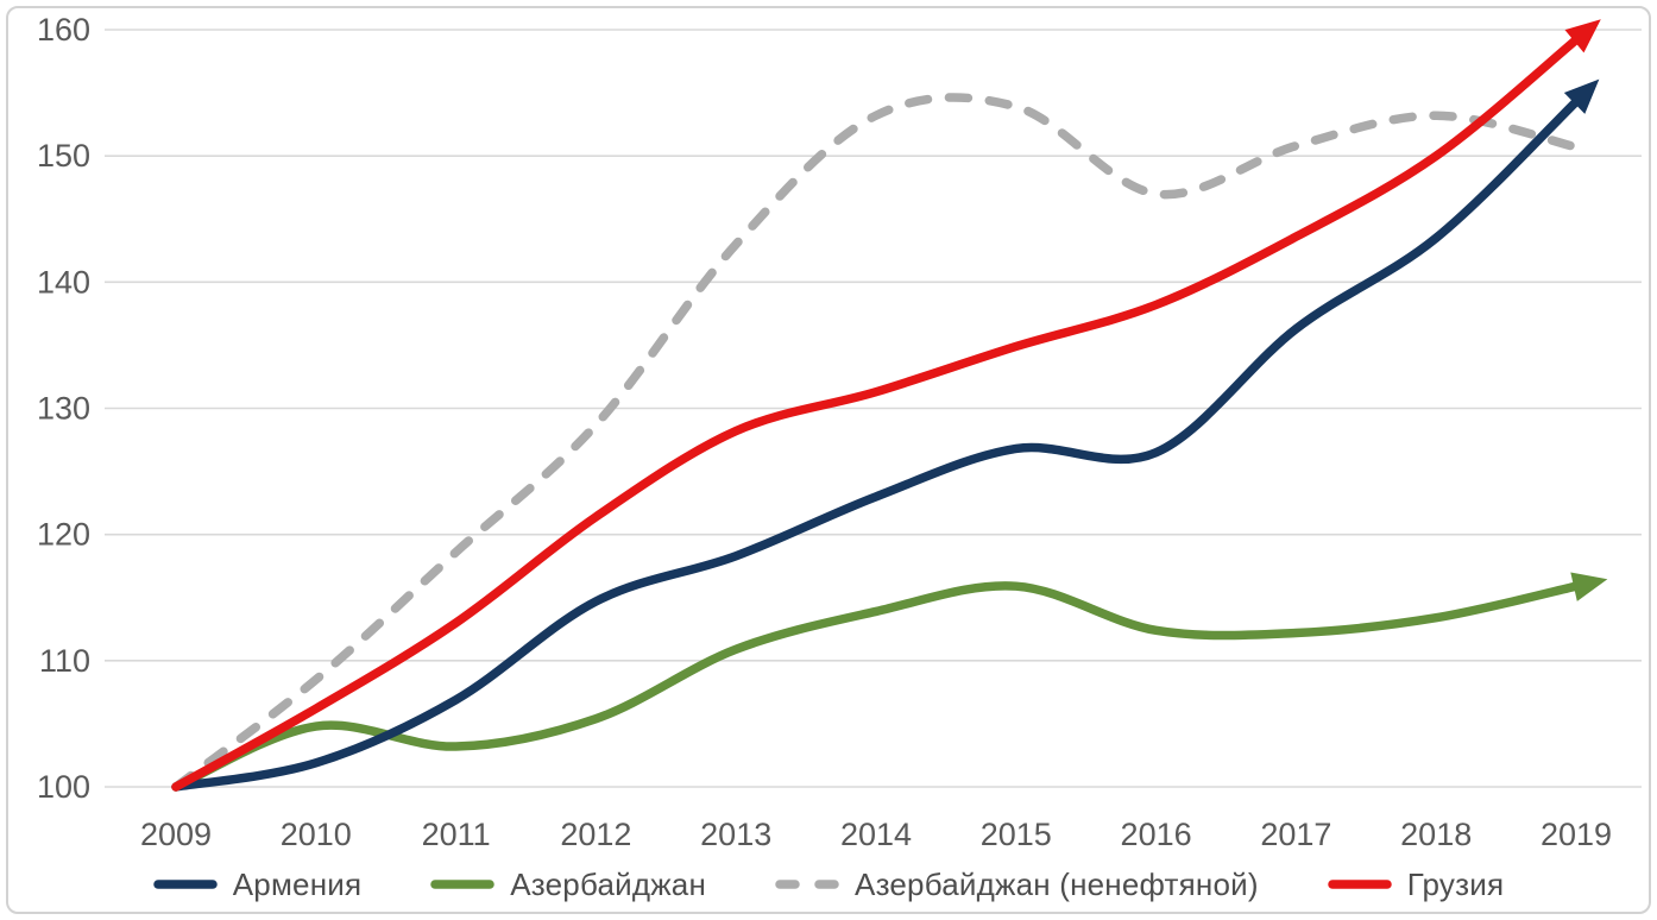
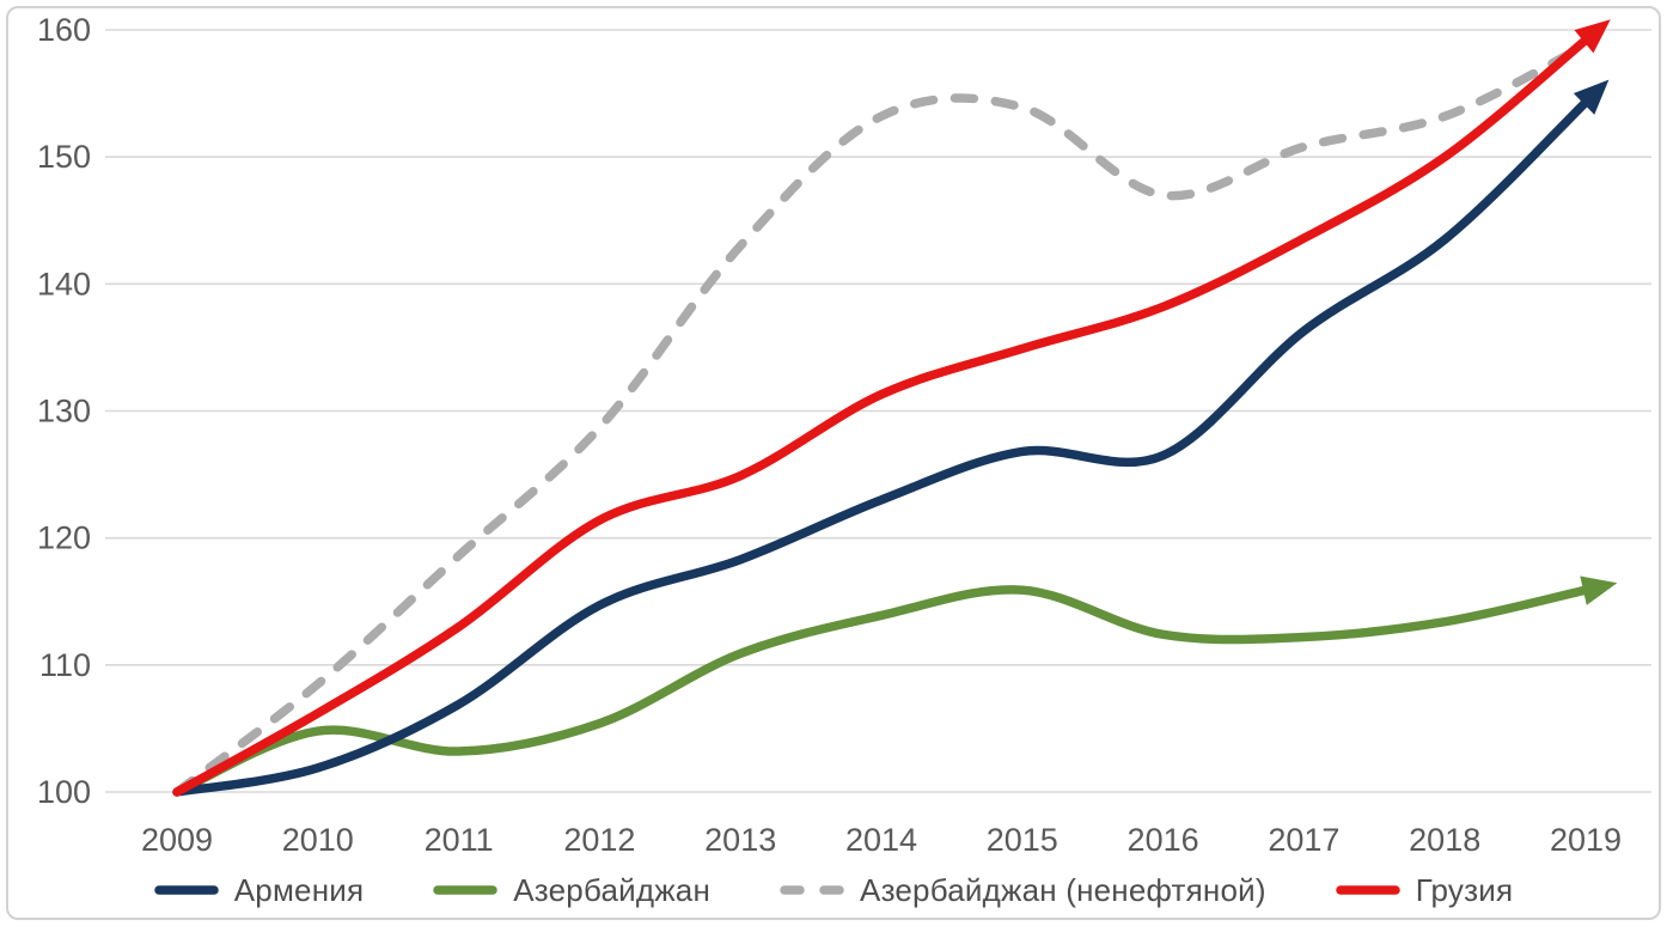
Грузия/2013: 128.2 -> 124.9
Азербайджан (ненефтяной)/2019: 150.7 -> 158.8
